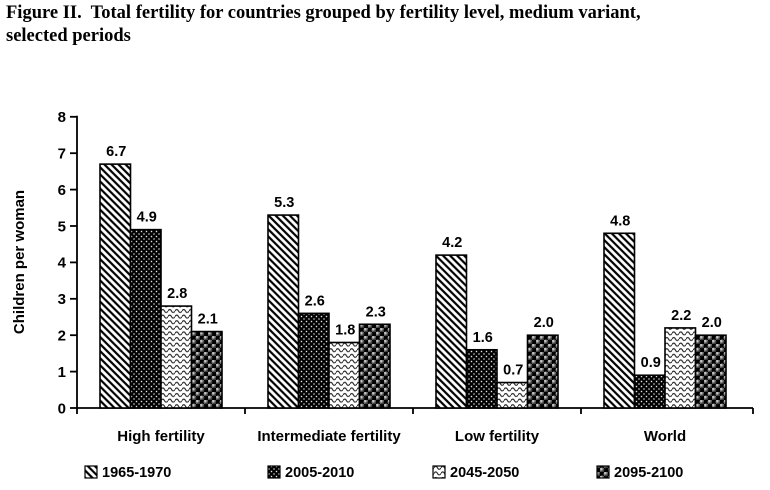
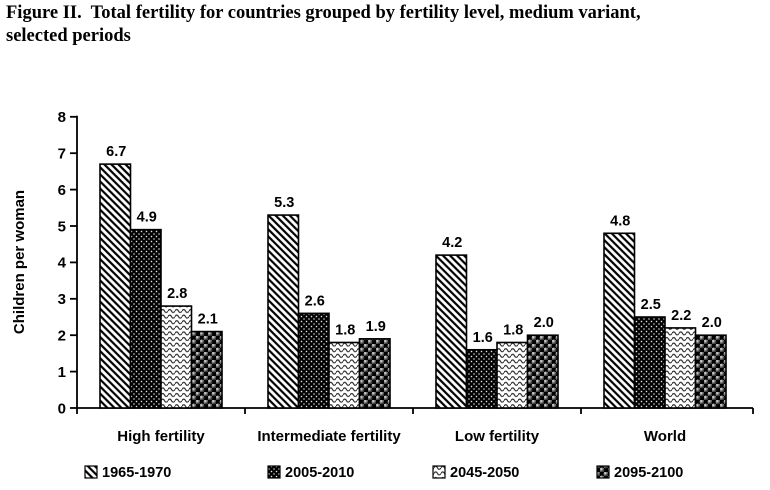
2095-2100/Intermediate fertility: 2.3 -> 1.9
2045-2050/Low fertility: 0.7 -> 1.8
2005-2010/World: 0.9 -> 2.5
